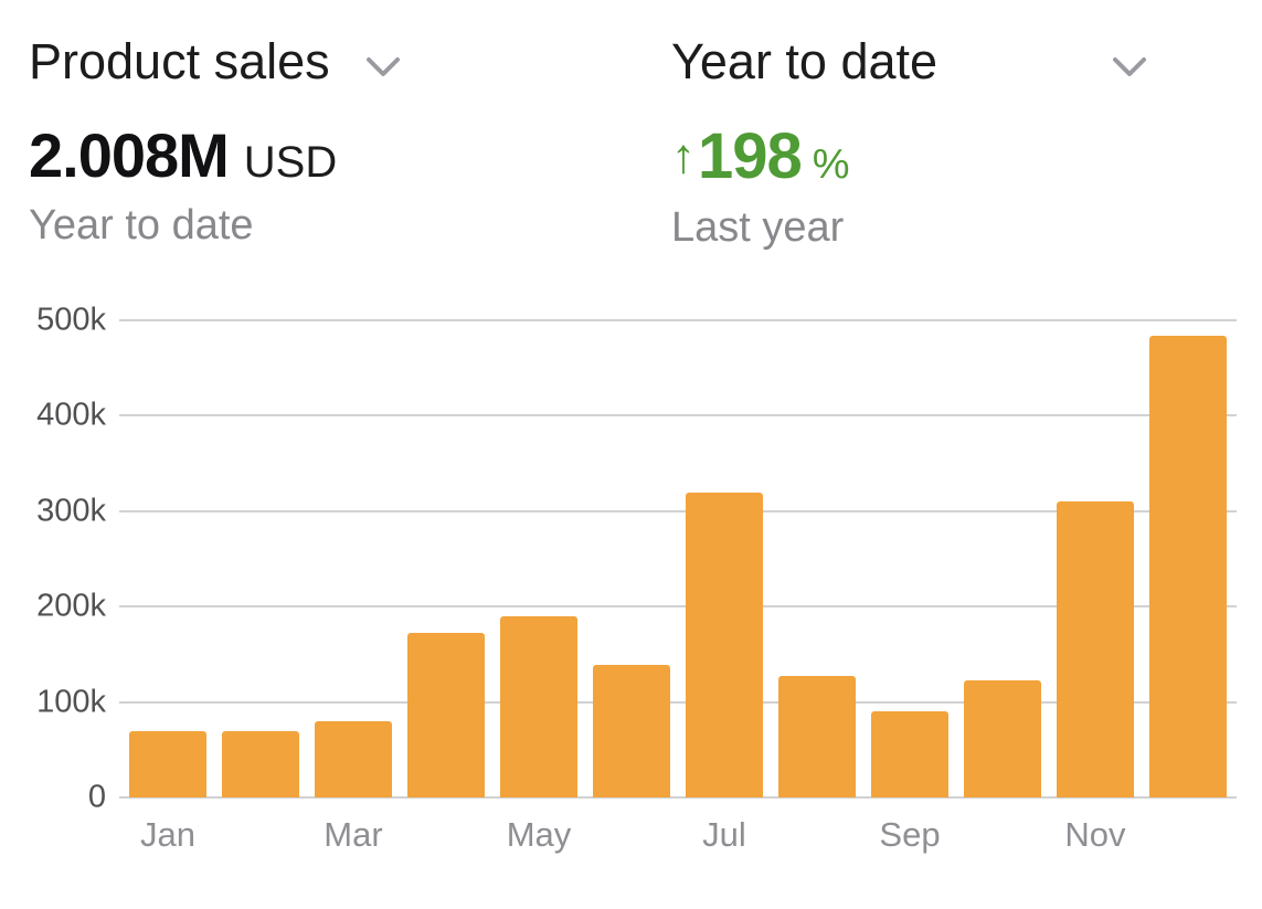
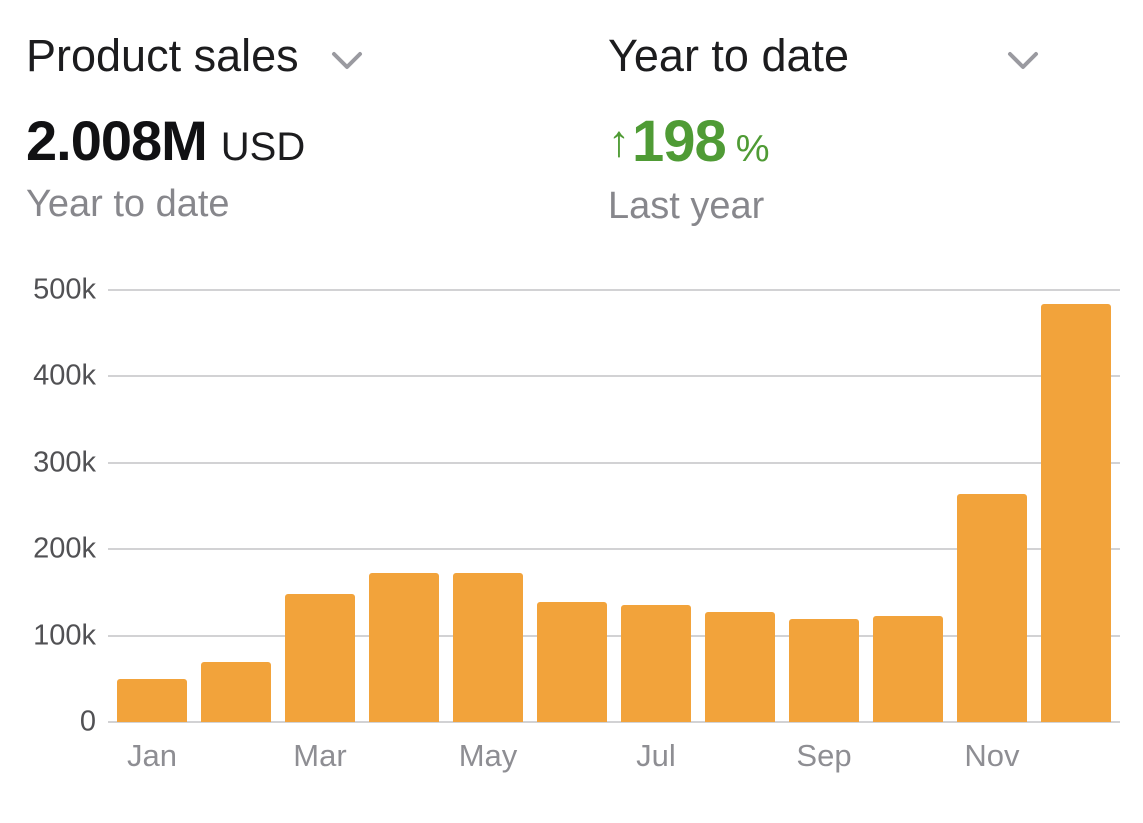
Jan: 70k -> 50k
Mar: 80k -> 150k
May: 190k -> 170k
Jul: 320k -> 140k
Sep: 90k -> 120k
Nov: 310k -> 260k
